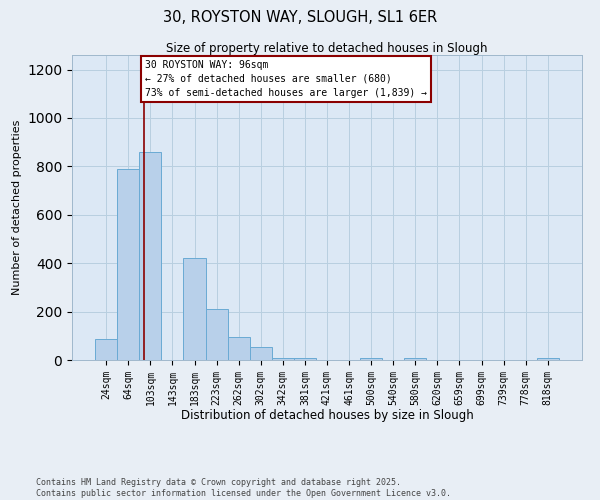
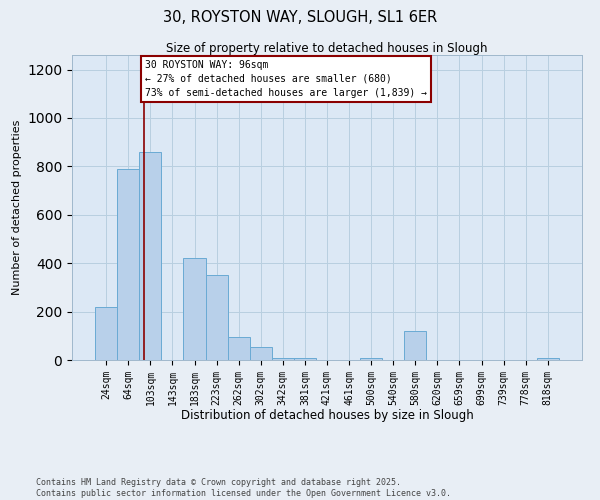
24sqm: 85 -> 220
223sqm: 210 -> 350
580sqm: 10 -> 120
